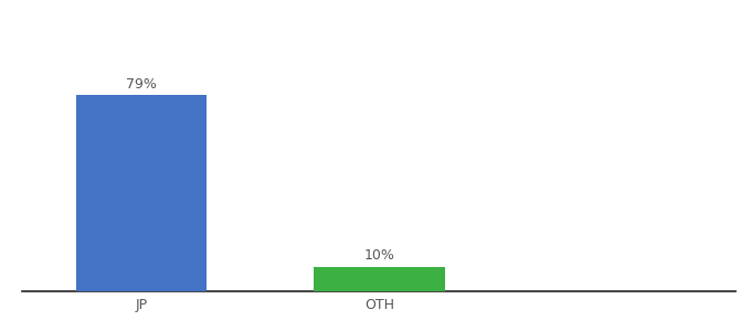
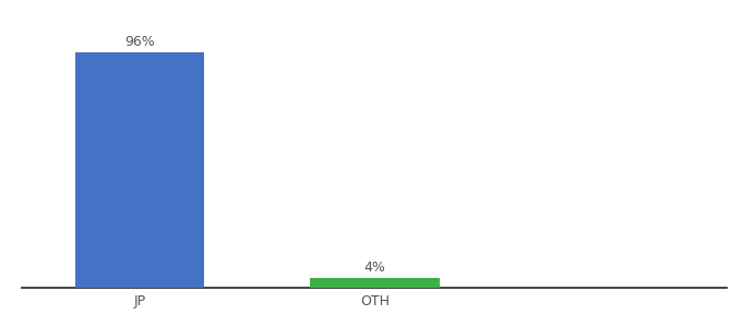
JP: 79% -> 96%
OTH: 10% -> 4%
